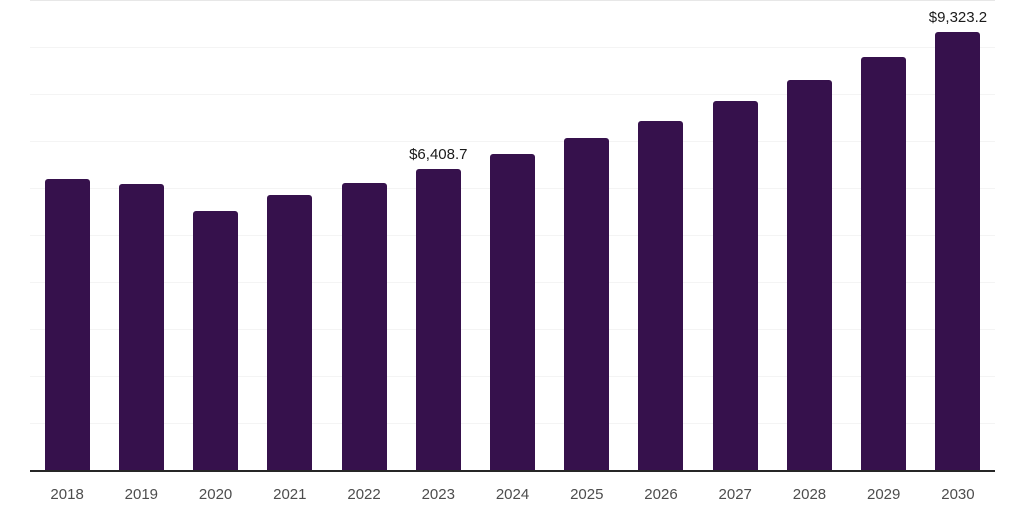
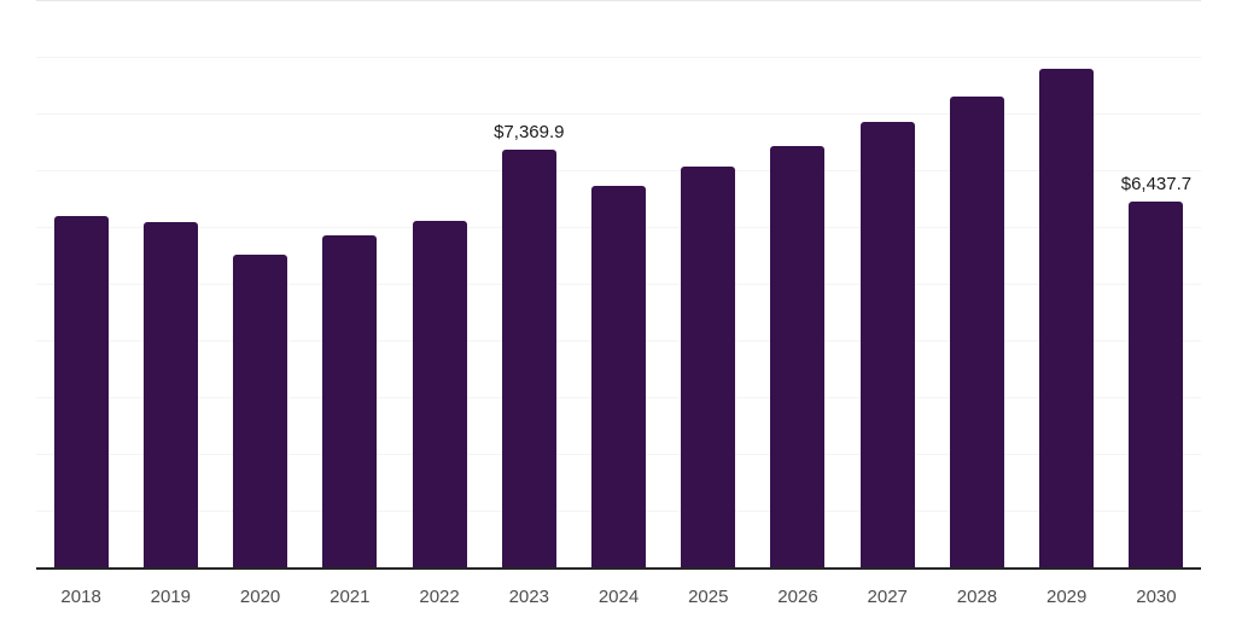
2023: $6,408.7 -> $7,369.9
2030: $9,323.2 -> $6,437.7
